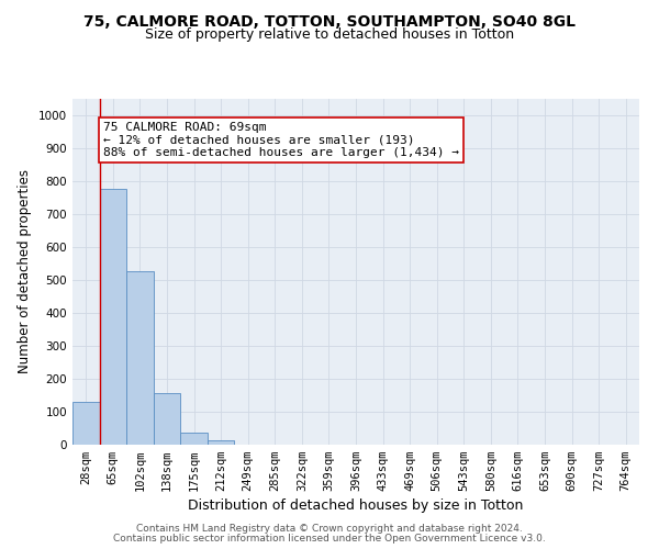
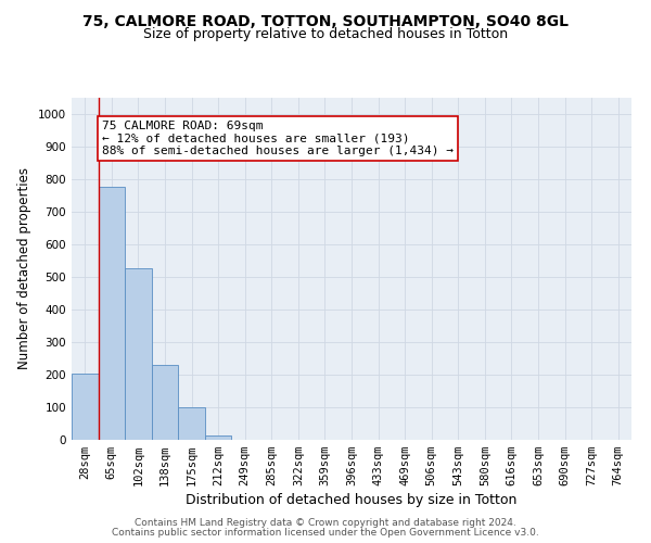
28sqm: 130 -> 205
138sqm: 158 -> 230
175sqm: 38 -> 100
